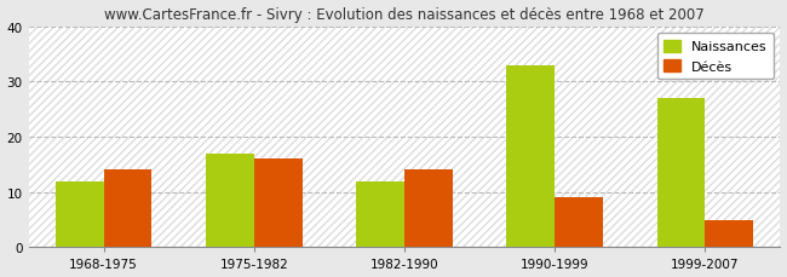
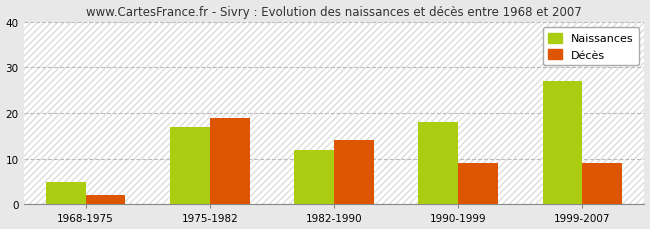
Naissances/1968-1975: 12 -> 5
Décès/1968-1975: 14 -> 2
Décès/1975-1982: 16 -> 19
Naissances/1990-1999: 33 -> 18
Décès/1999-2007: 5 -> 9
